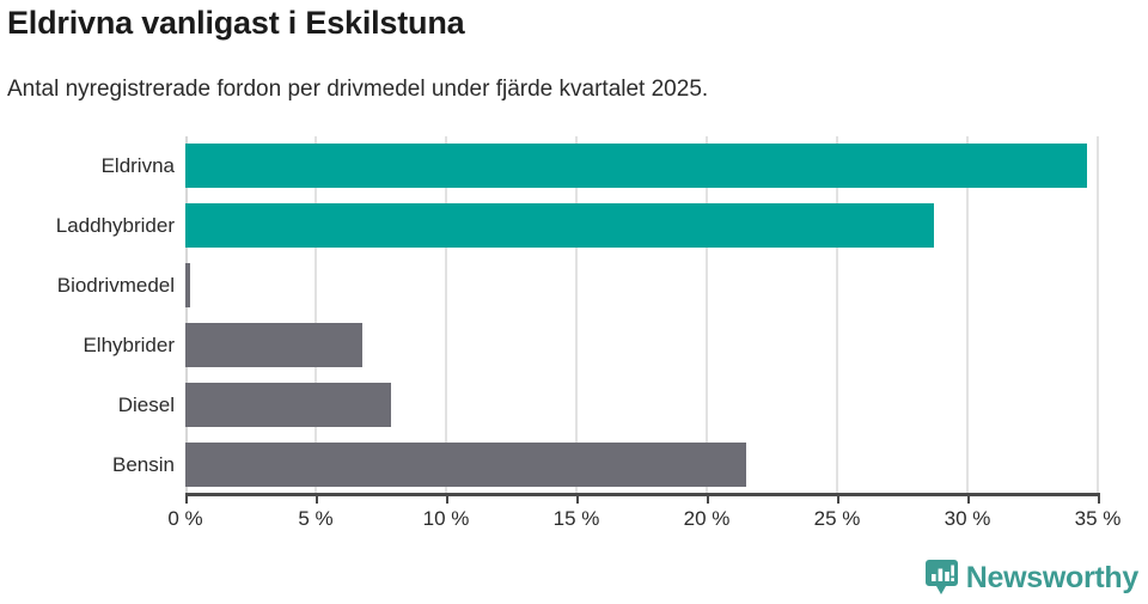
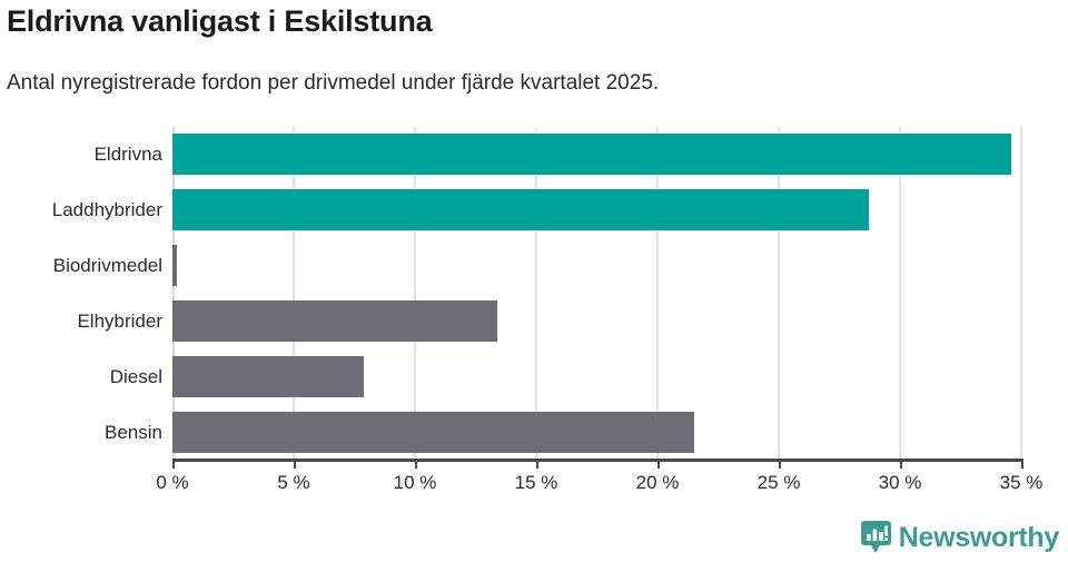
Elhybrider: 6.8% -> 13.4%
